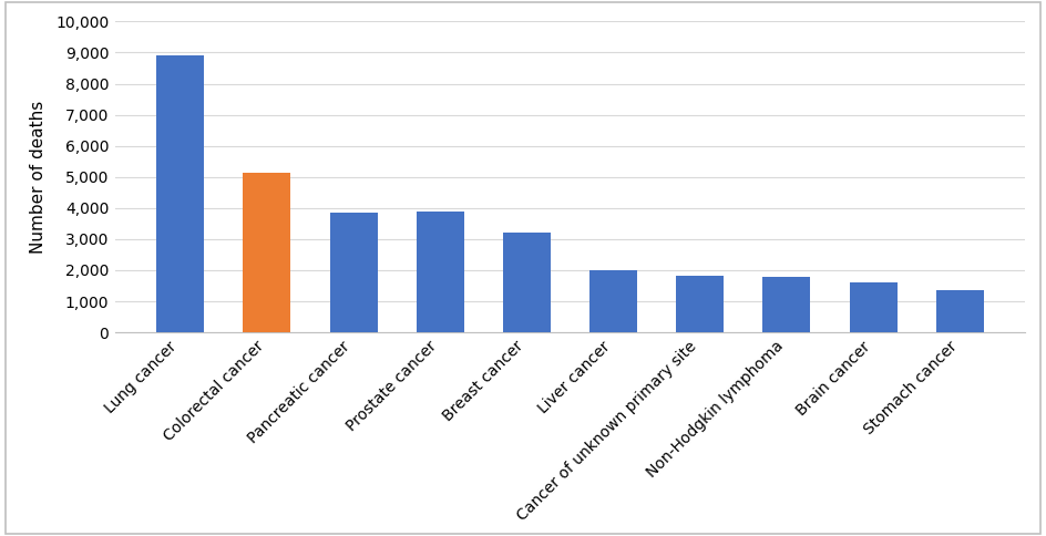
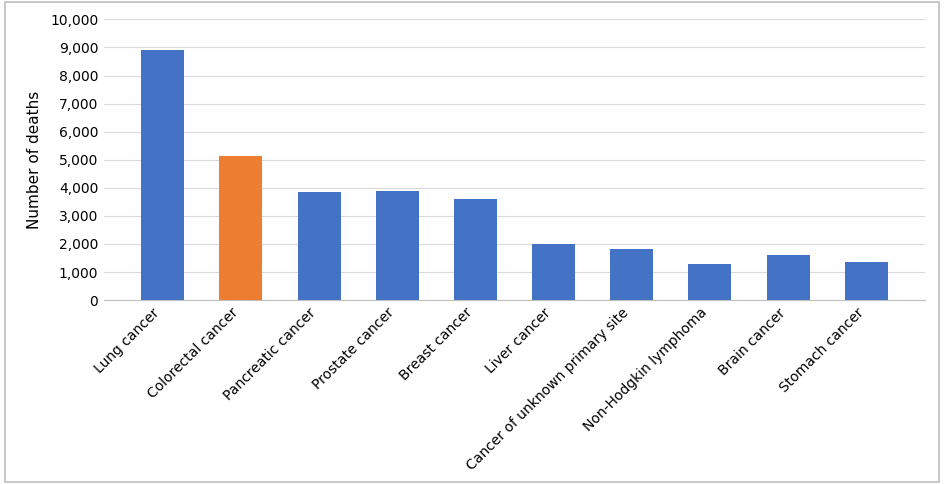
Breast cancer: 3,220 -> 3,600
Non-Hodgkin lymphoma: 1,780 -> 1,300
